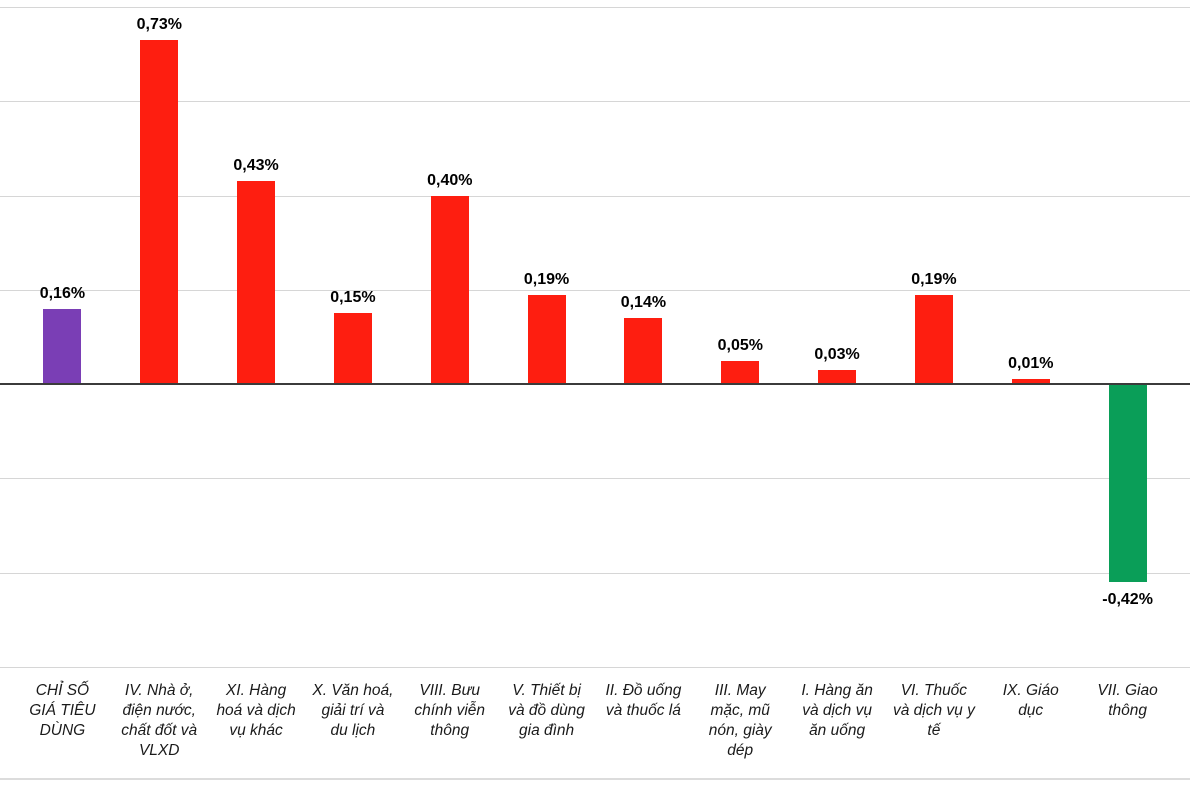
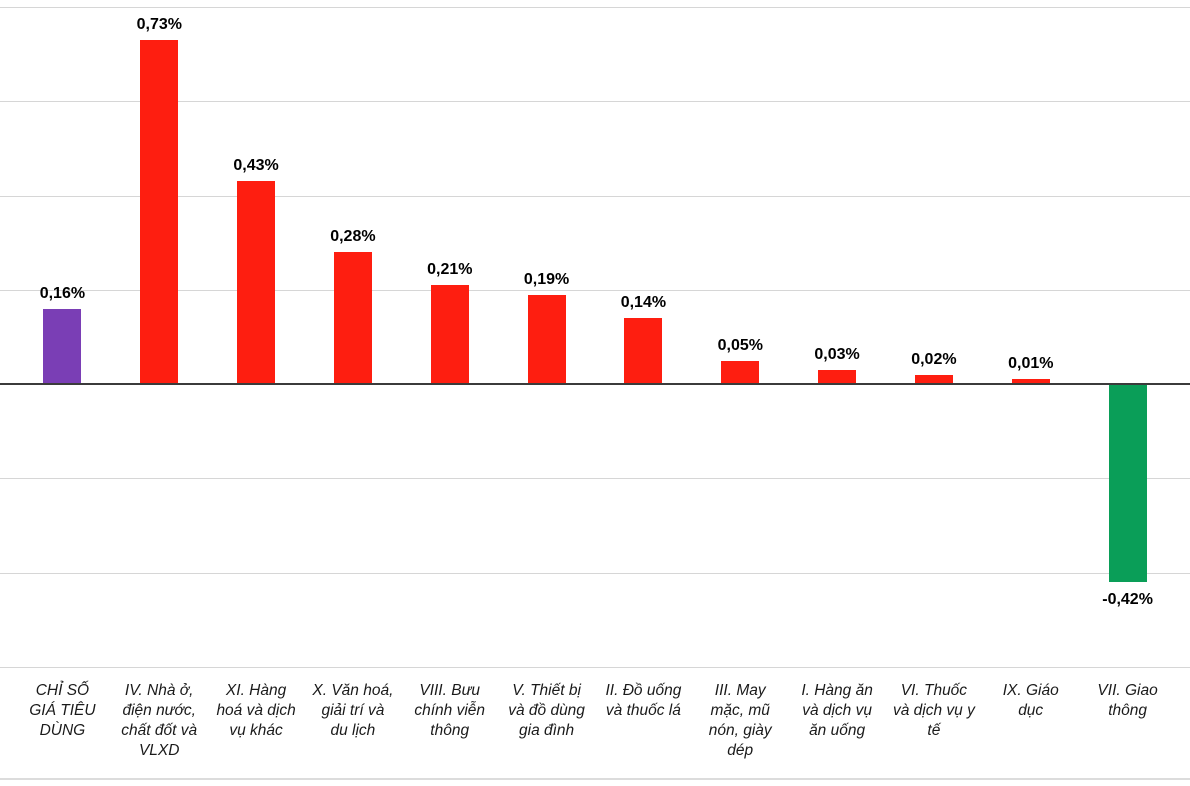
X. Văn hoá, giải trí và du lịch: 0,15% -> 0,28%
VIII. Bưu chính viễn thông: 0,40% -> 0,21%
VI. Thuốc và dịch vụ y tế: 0,19% -> 0,02%
